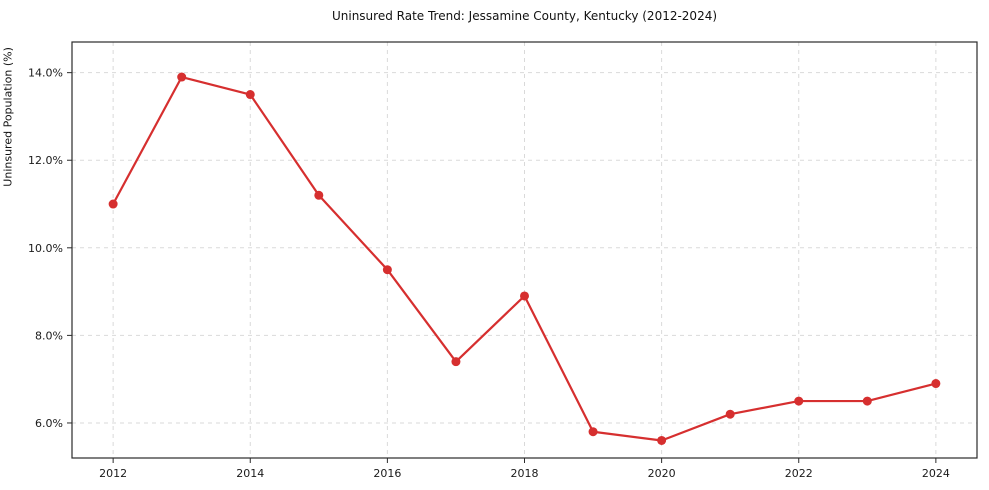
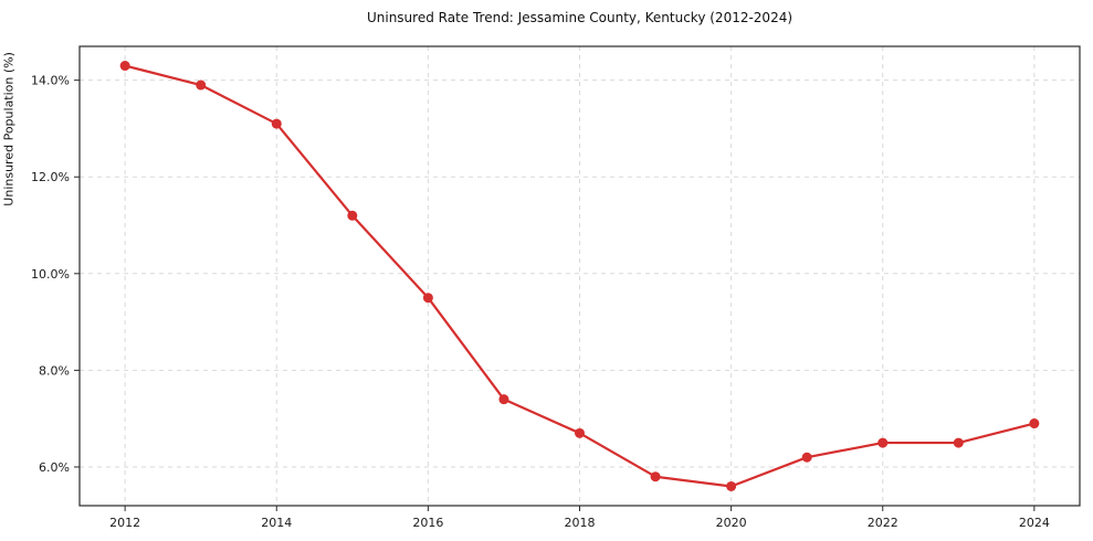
2012: 11.0% -> 14.3%
2014: 13.5% -> 13.1%
2018: 8.9% -> 6.7%
